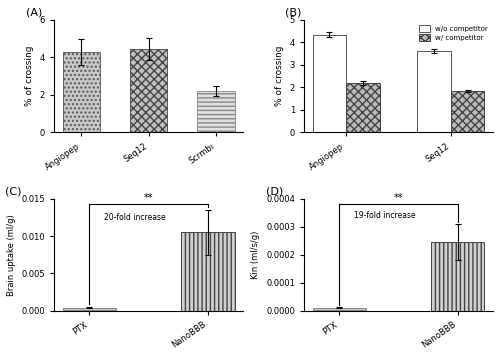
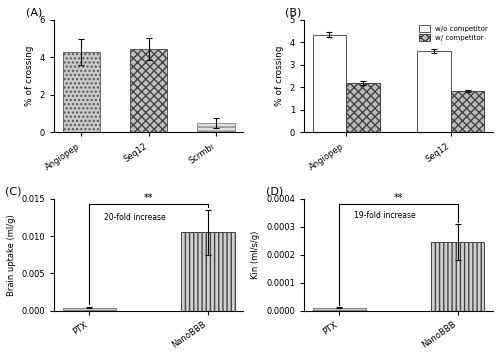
Scrmbı: 2.2 -> 0.5
